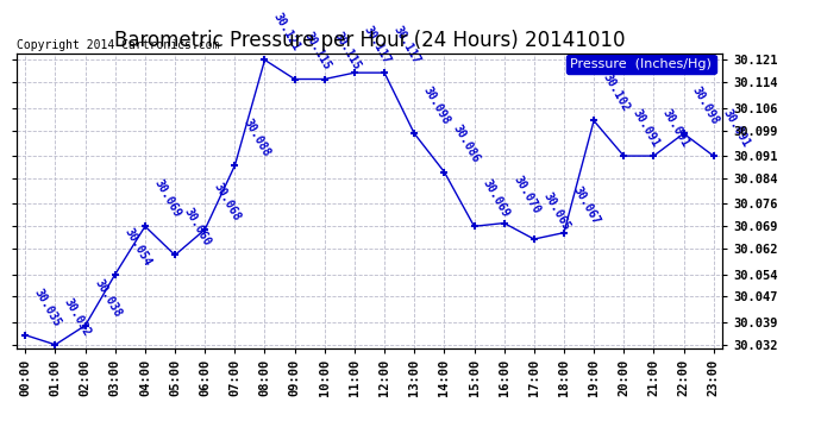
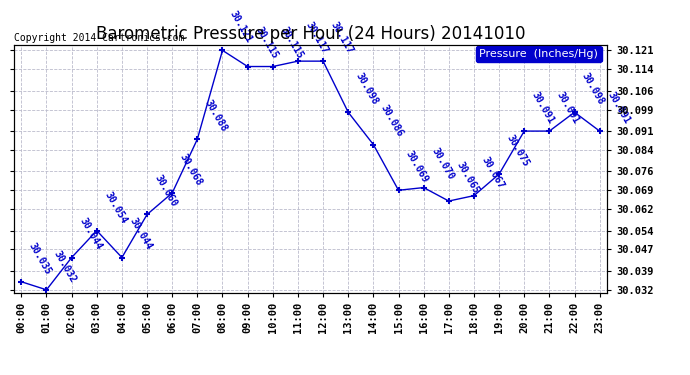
02:00: 30.038 -> 30.044
04:00: 30.069 -> 30.044
19:00: 30.102 -> 30.075
